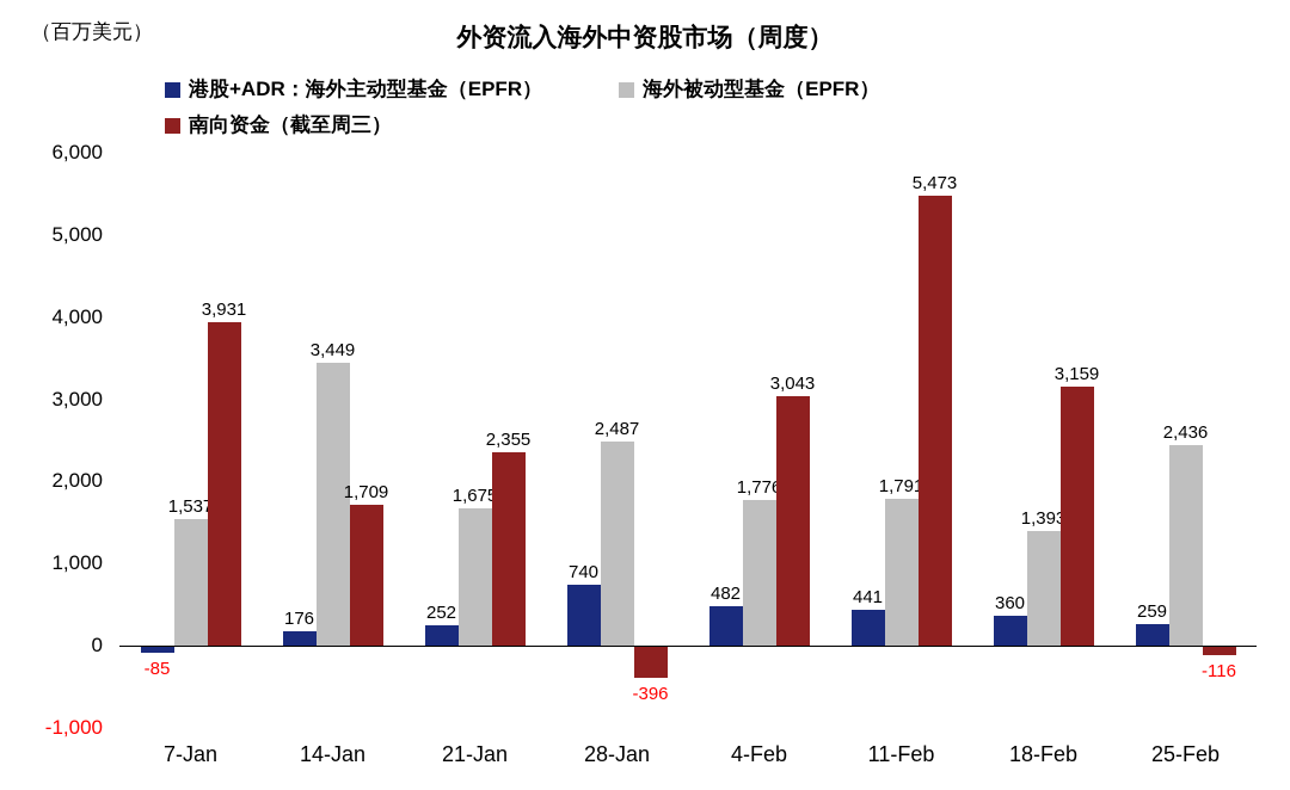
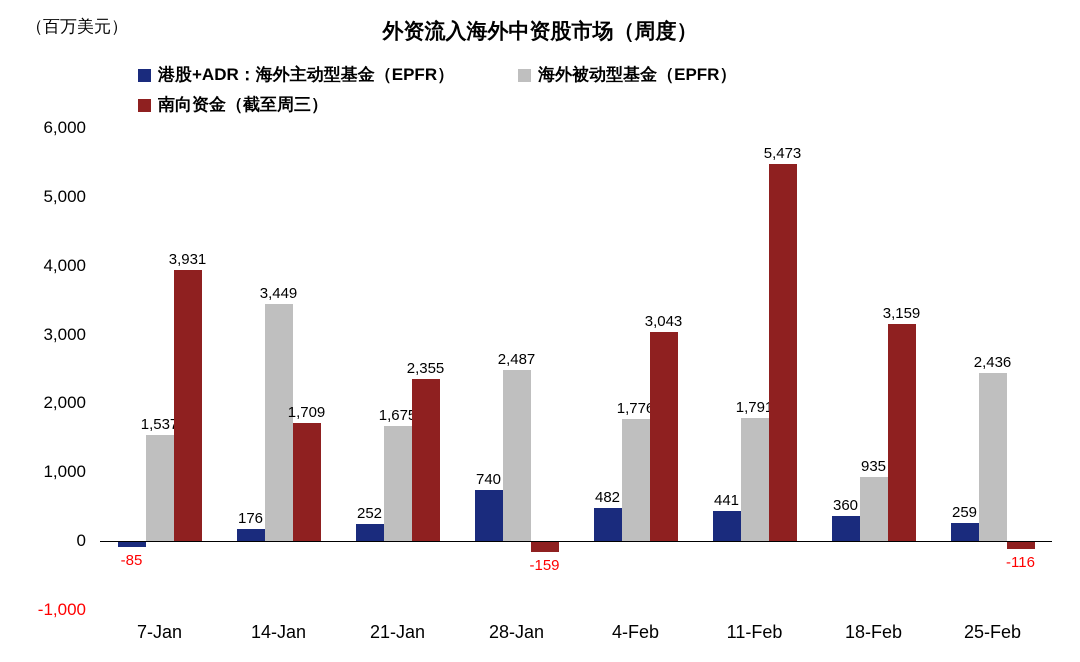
南向资金（截至周三）/28-Jan: -396 -> -159
海外被动型基金（EPFR）/18-Feb: 1,393 -> 935
